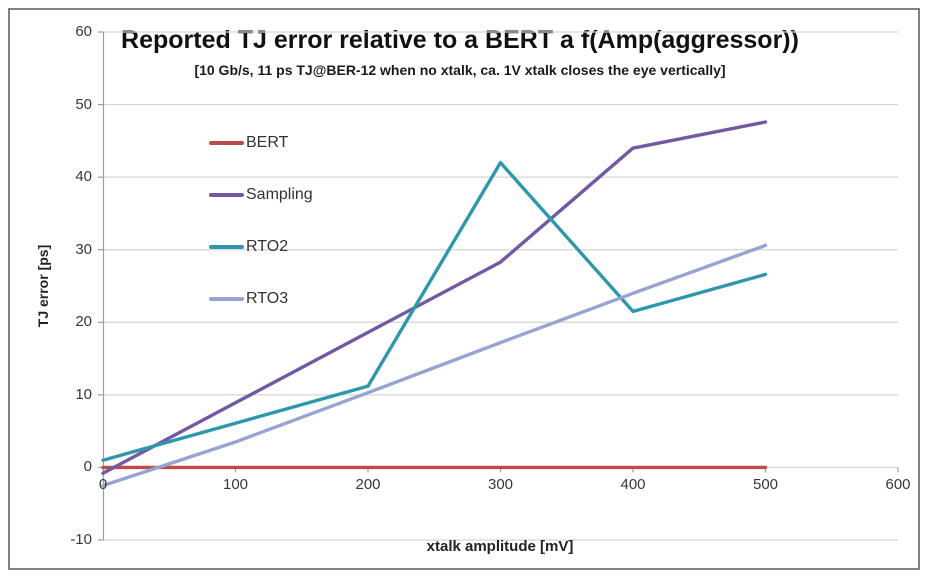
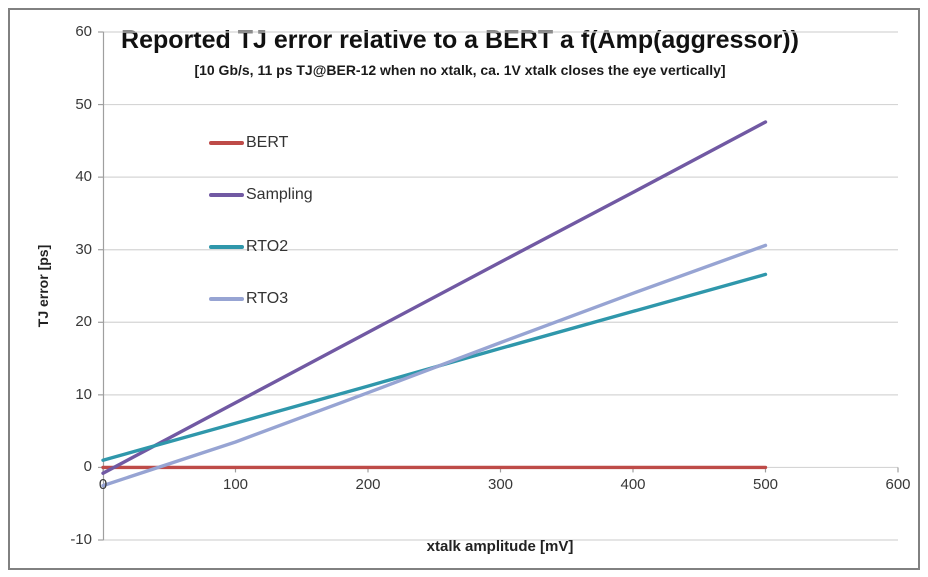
RTO2/300: 42 -> 16
Sampling/400: 44 -> 38
